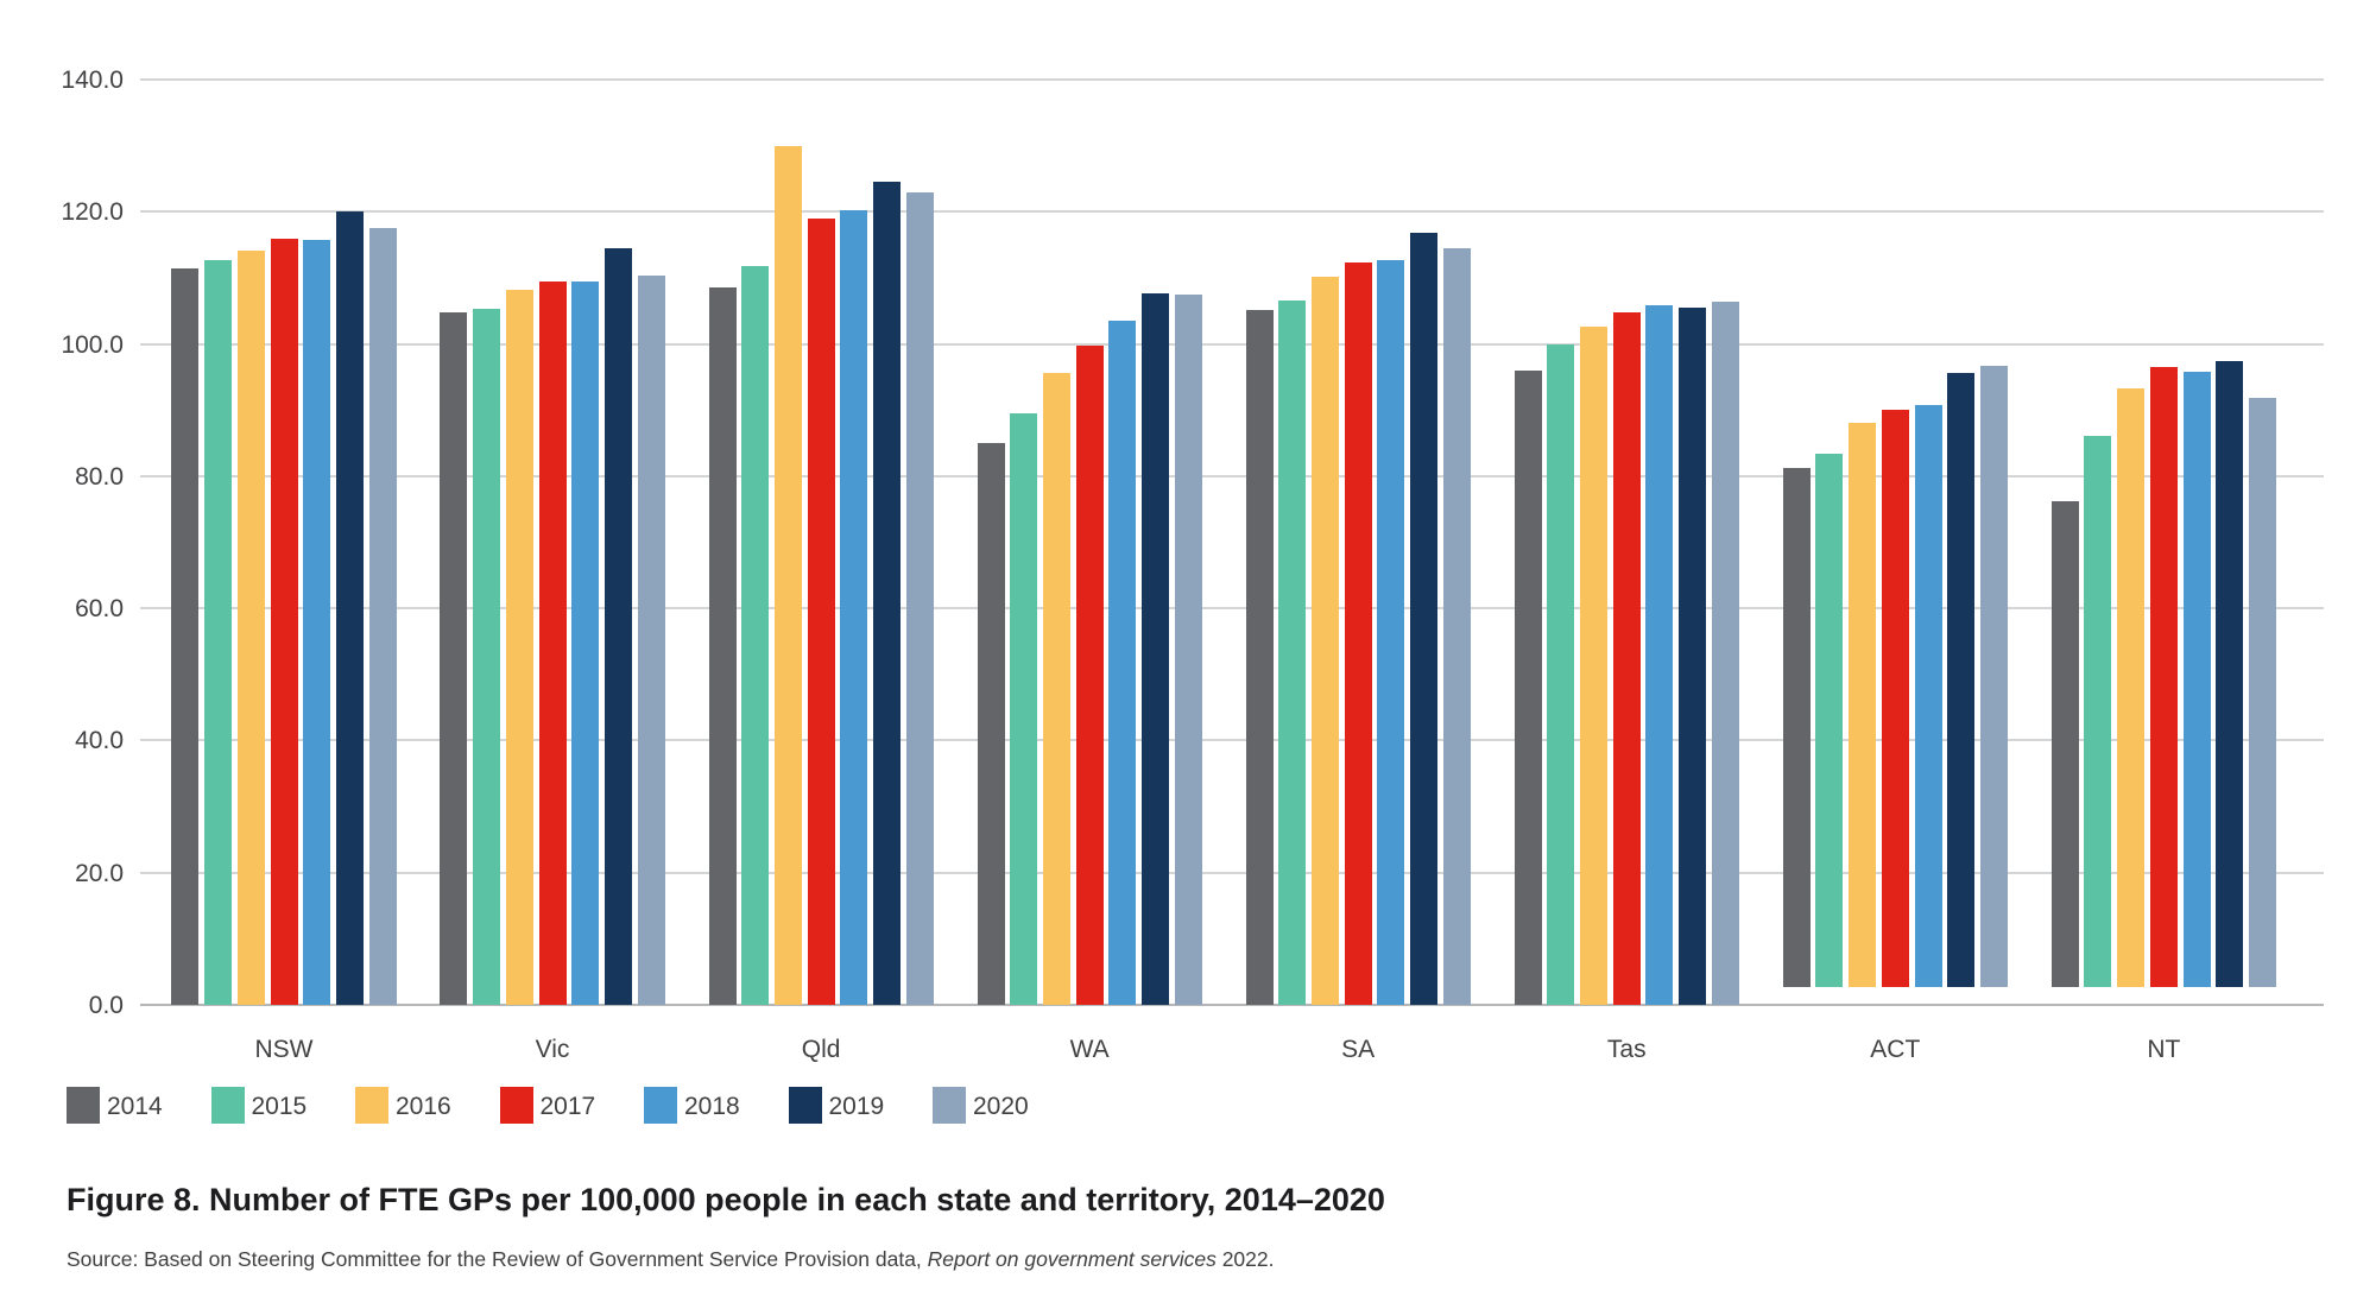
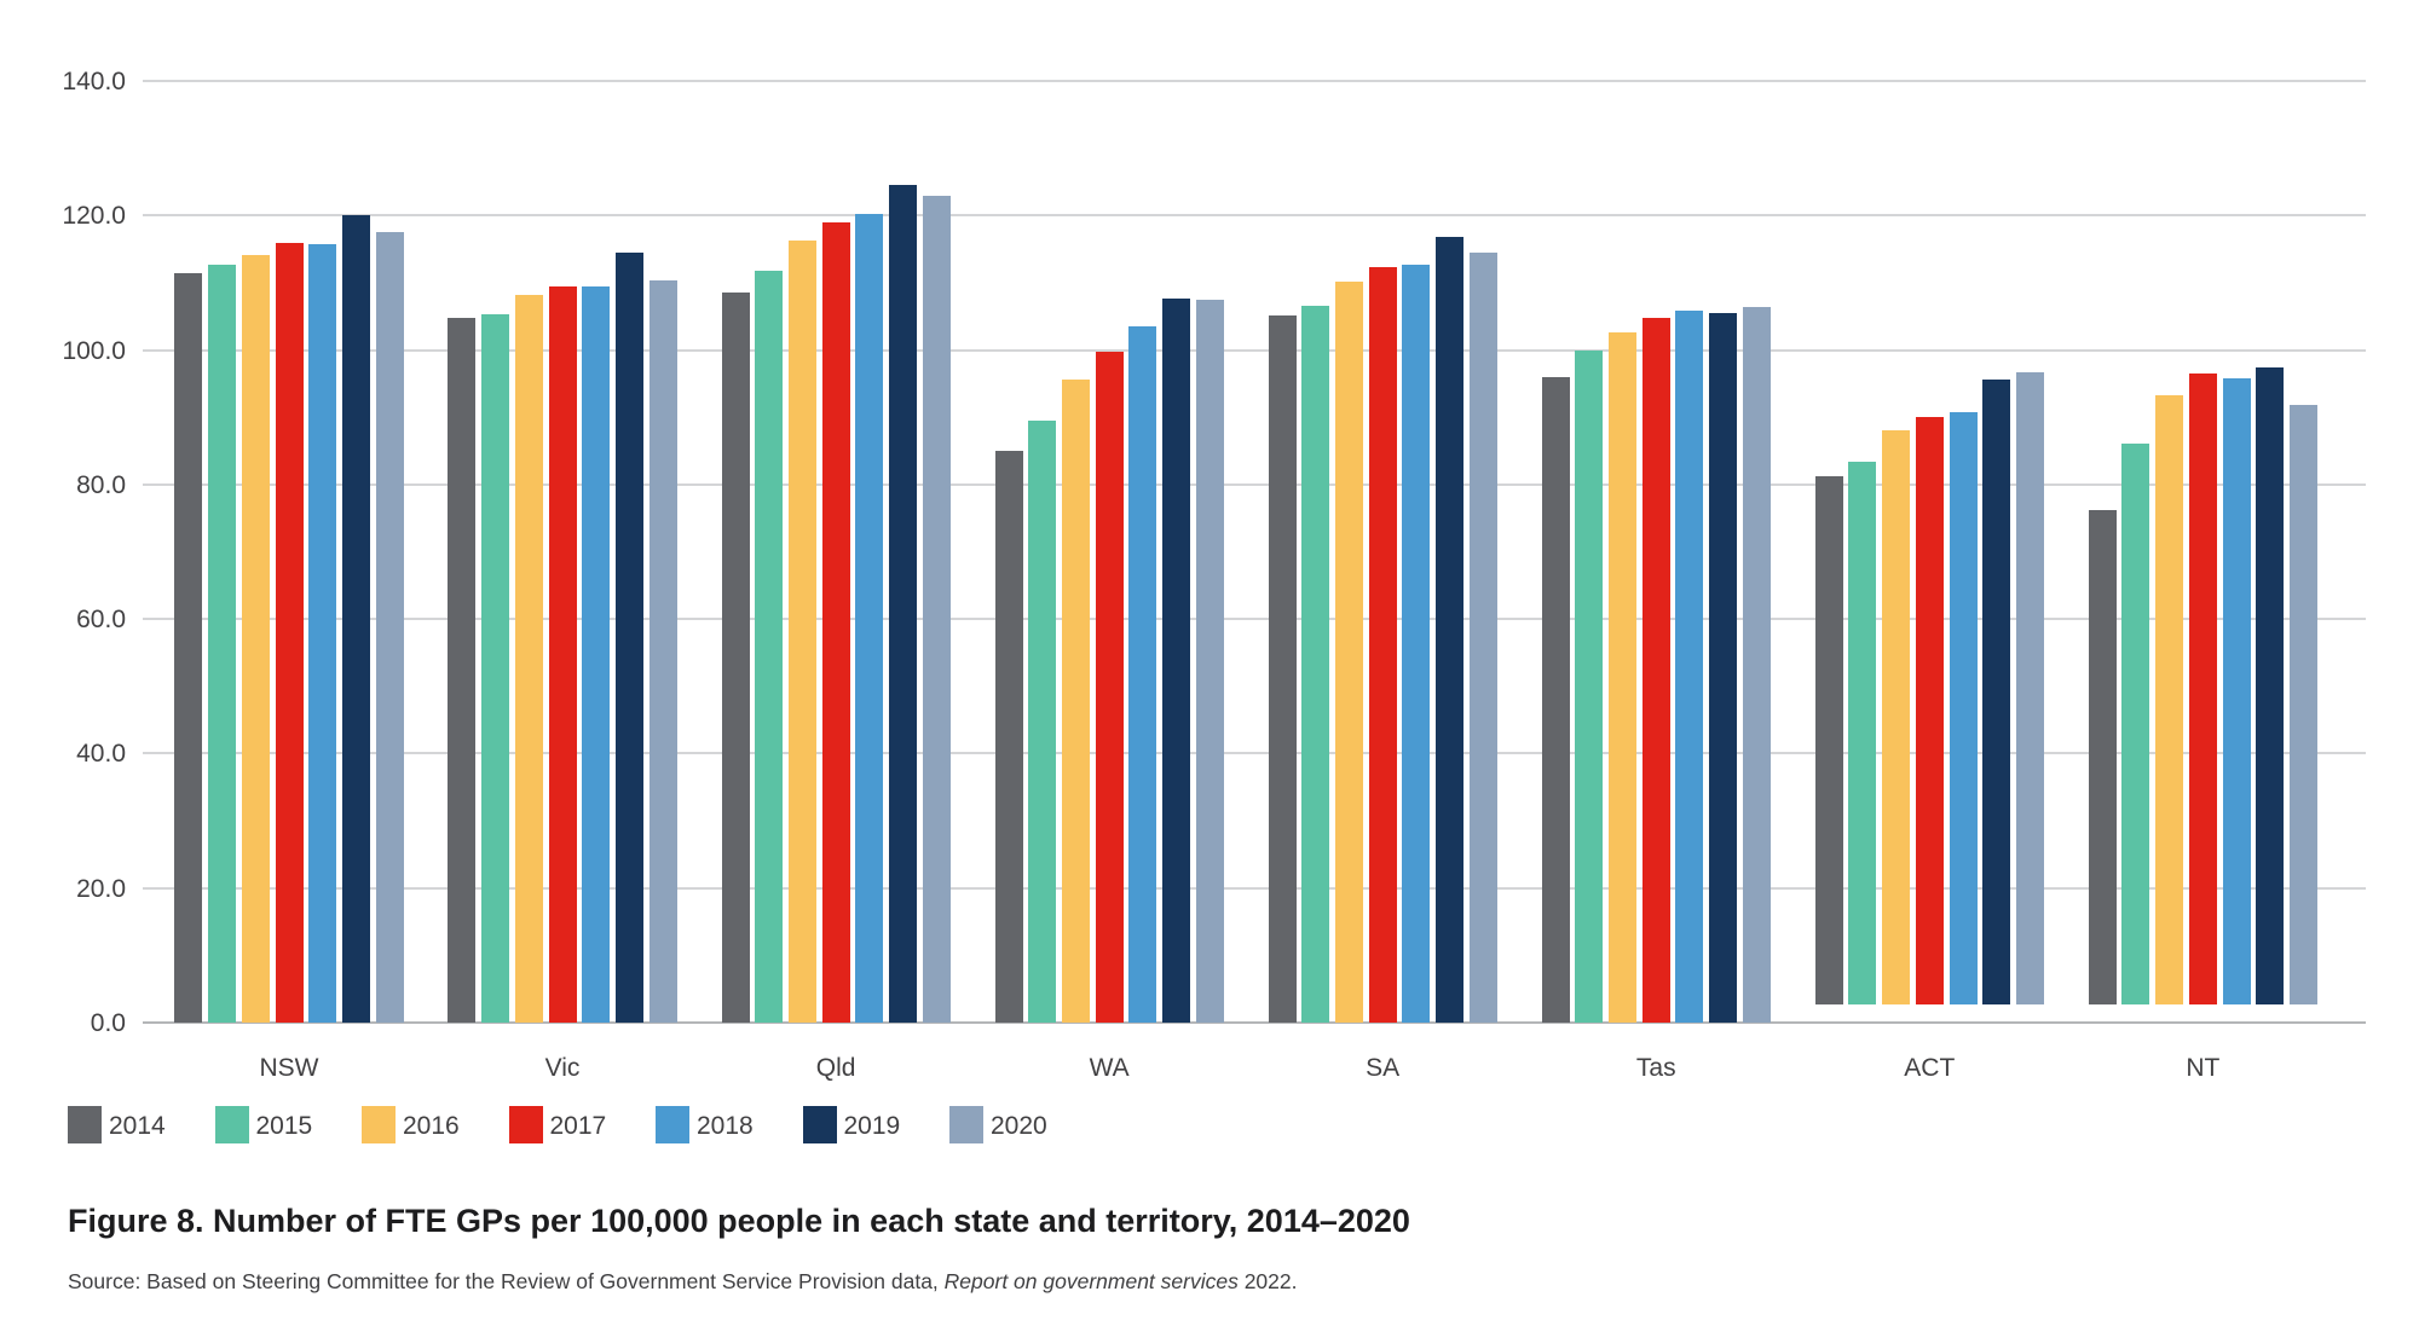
2016/Qld: 130 -> 116
